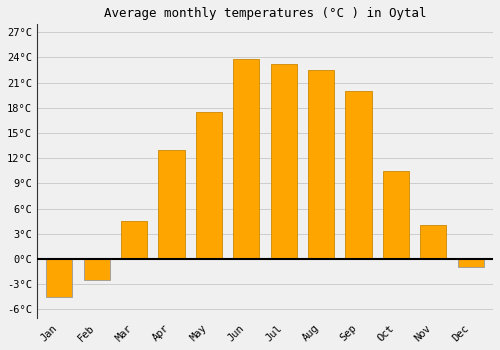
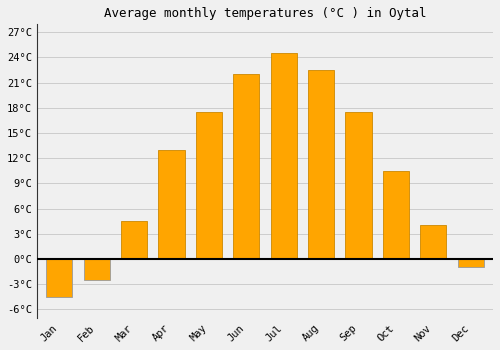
Jun: 23.8°C -> 22.0°C
Jul: 23.2°C -> 24.5°C
Sep: 20.0°C -> 17.5°C
